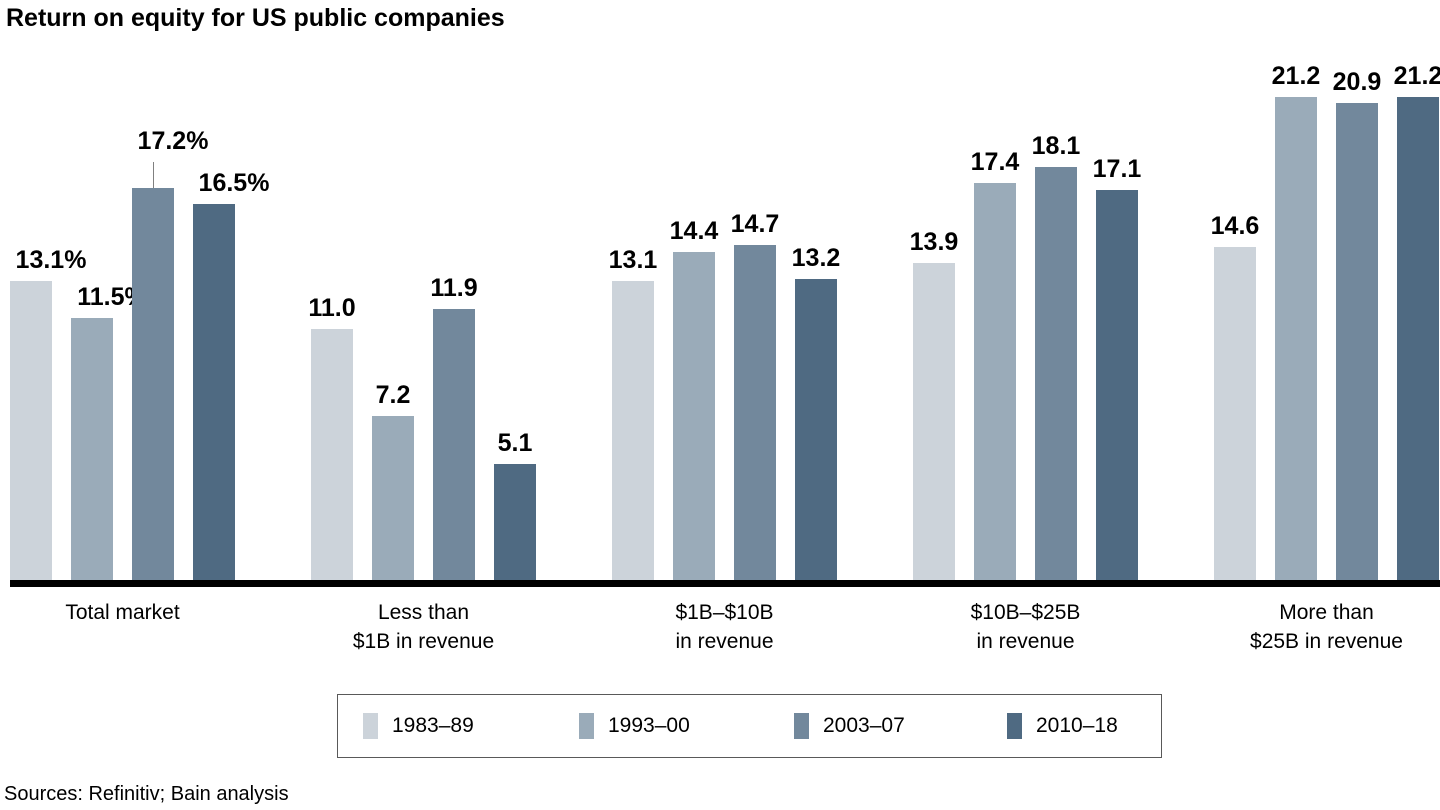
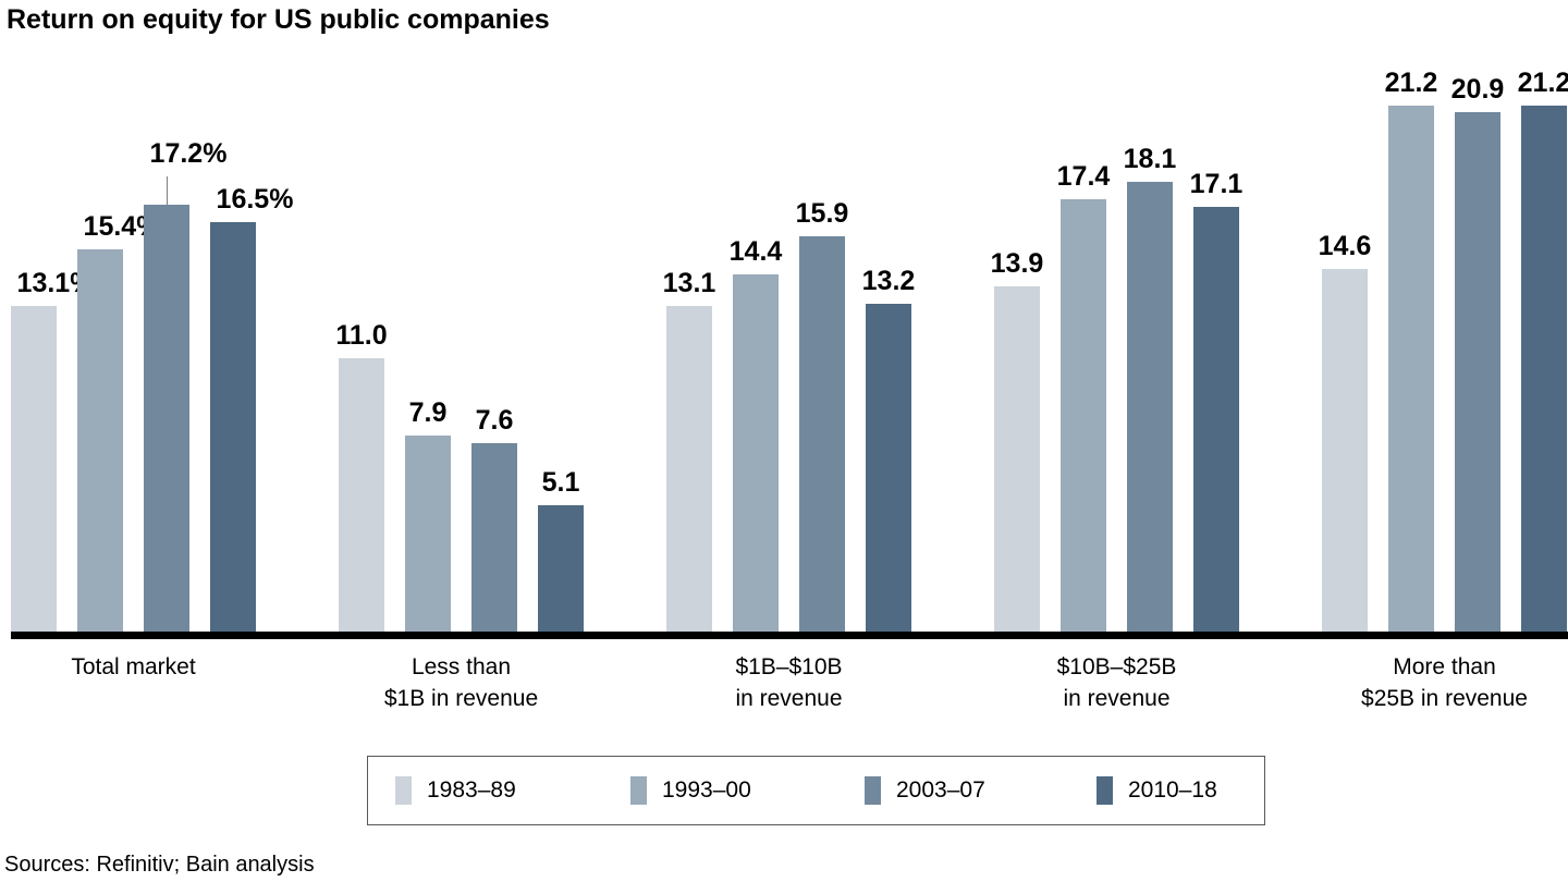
1993–00/Total market: 11.5% -> 15.4%
1993–00/Less than $1B in revenue: 7.2 -> 7.9
2003–07/Less than $1B in revenue: 11.9 -> 7.6
2003–07/$1B–$10B in revenue: 14.7 -> 15.9
